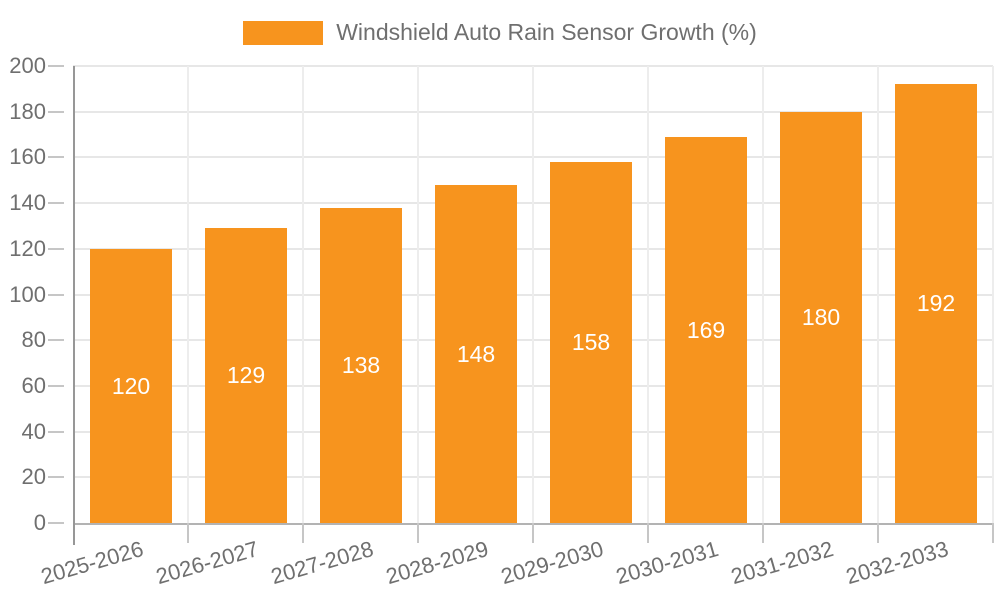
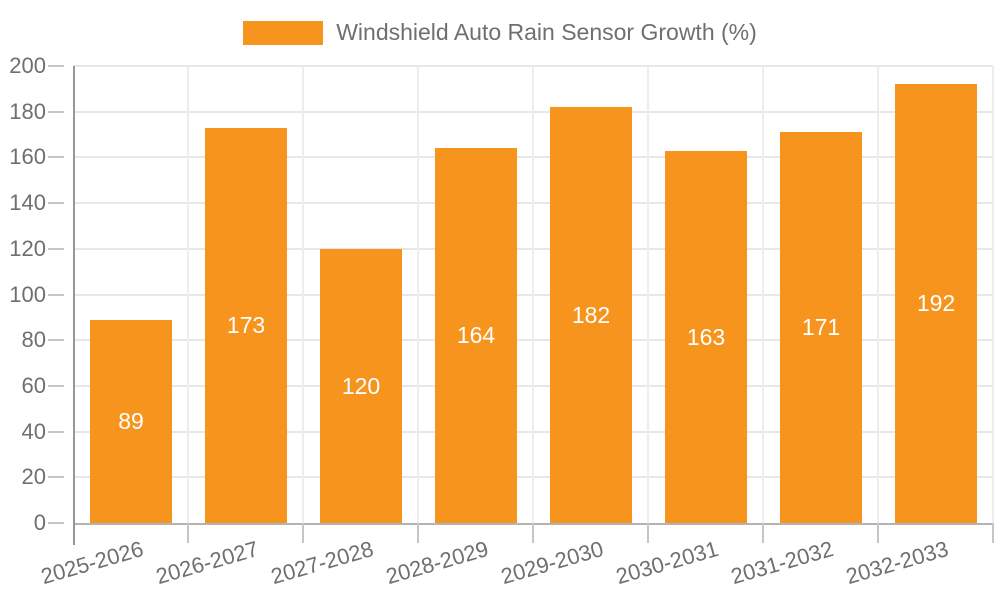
2025-2026: 120 -> 89
2026-2027: 129 -> 173
2027-2028: 138 -> 120
2028-2029: 148 -> 164
2029-2030: 158 -> 182
2030-2031: 169 -> 163
2031-2032: 180 -> 171
